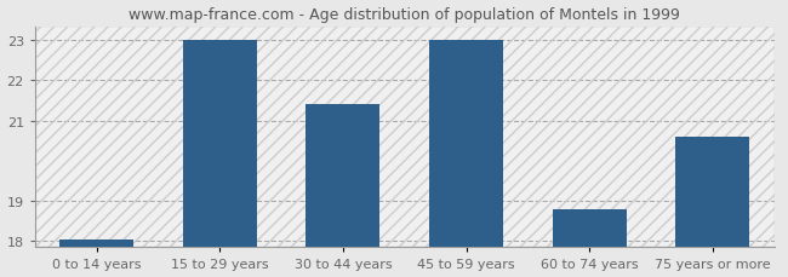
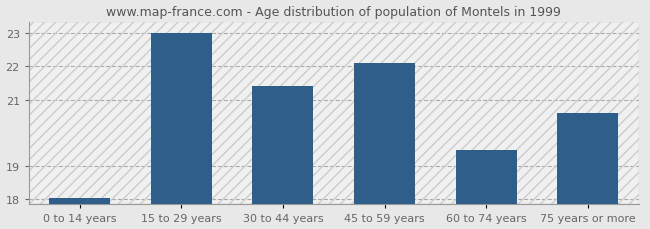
45 to 59 years: 23.00 -> 22.10
60 to 74 years: 18.80 -> 19.50
